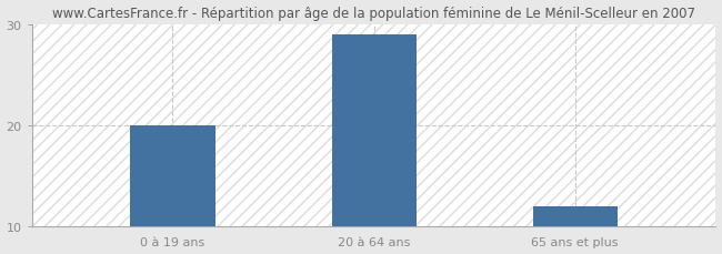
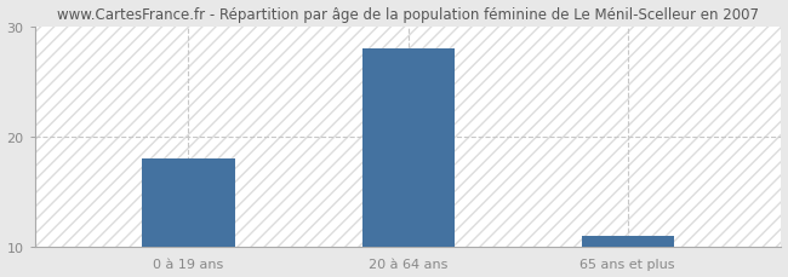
0 à 19 ans: 20 -> 18
20 à 64 ans: 29 -> 28
65 ans et plus: 12 -> 11
